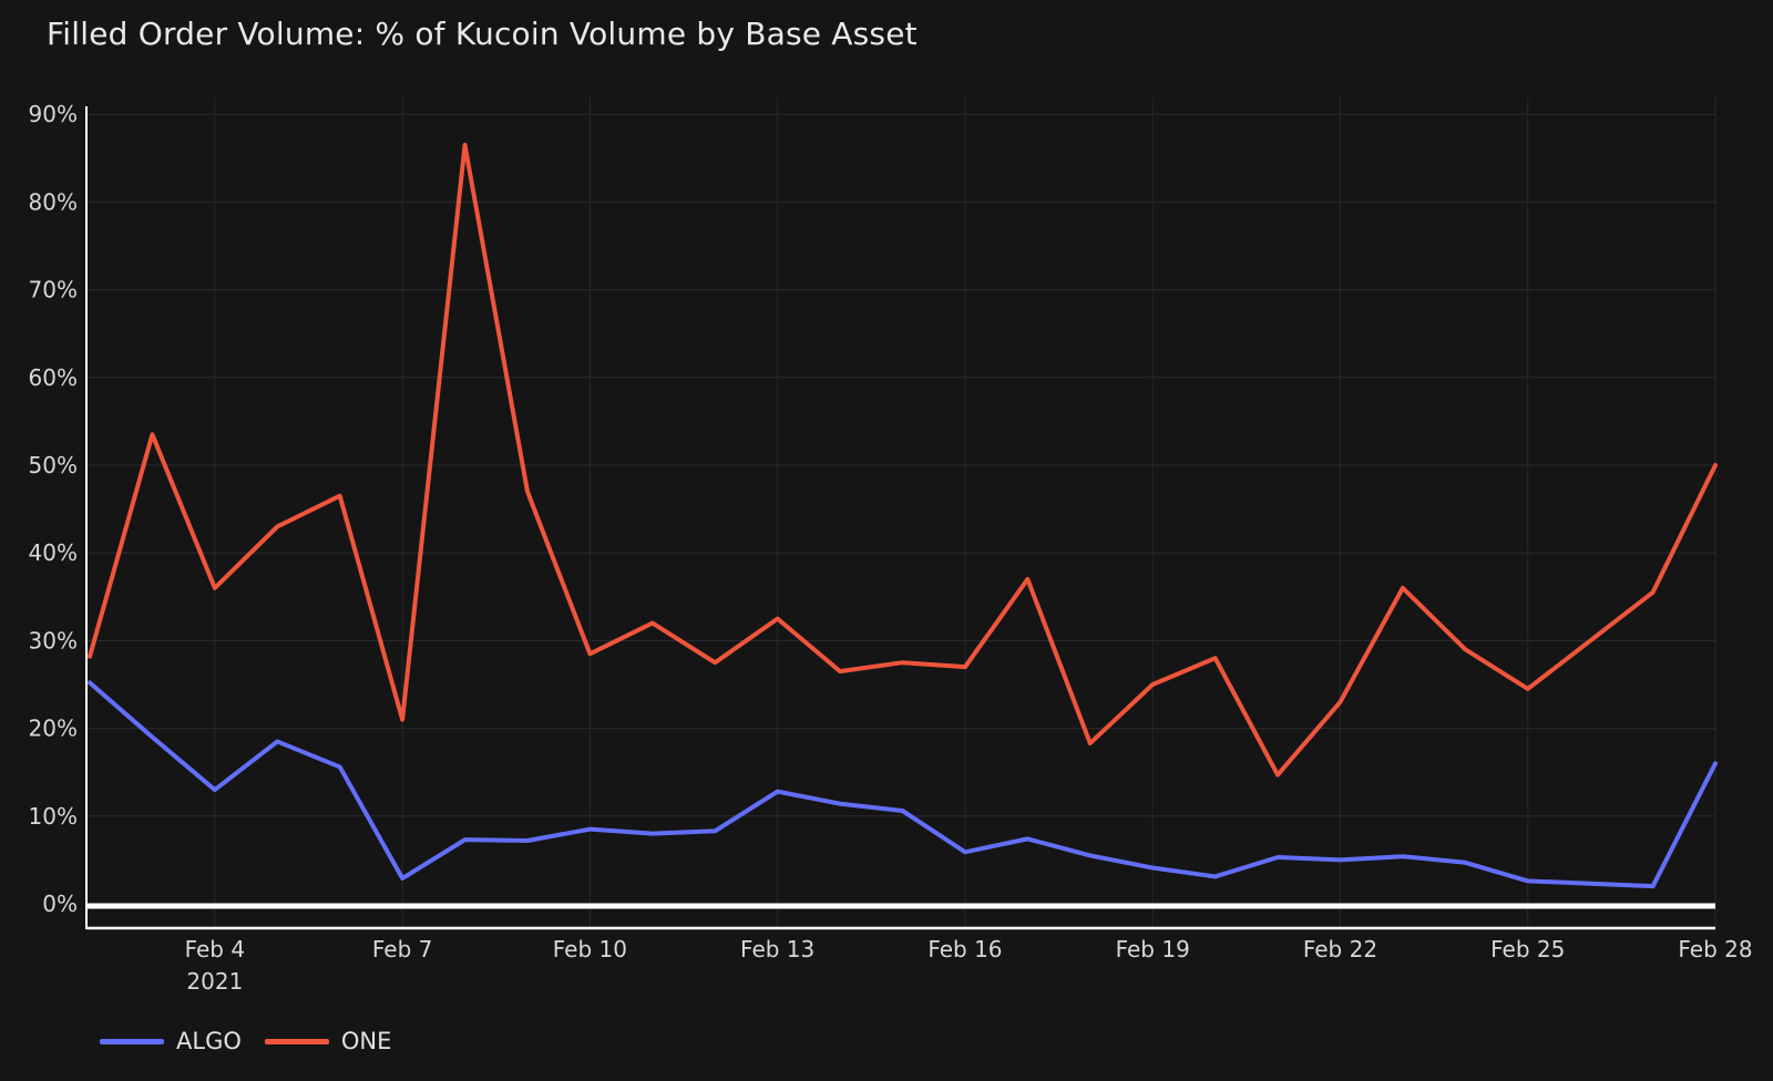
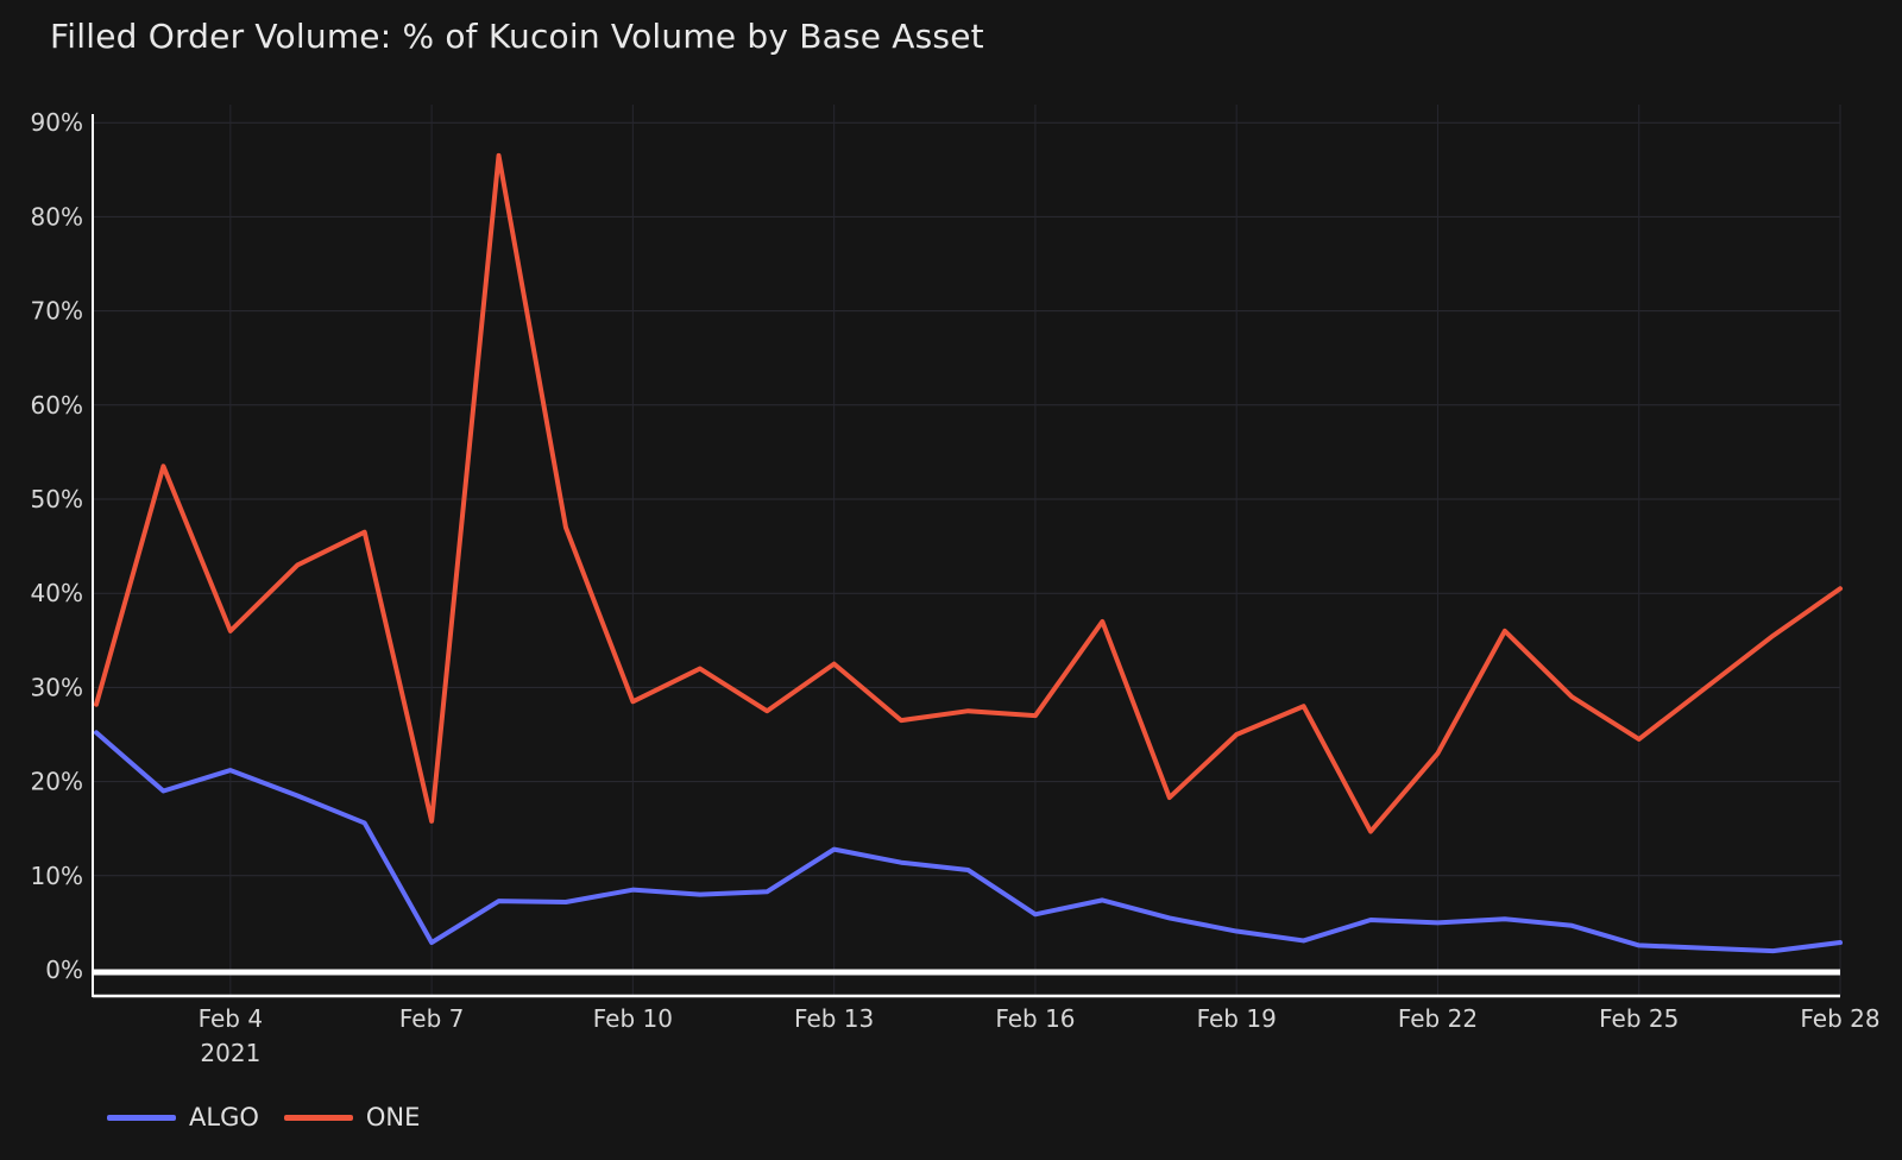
ALGO/Feb 4: 13% -> 21%
ONE/Feb 7: 21% -> 16%
ALGO/Feb 28: 16% -> 3%
ONE/Feb 28: 50% -> 40%
